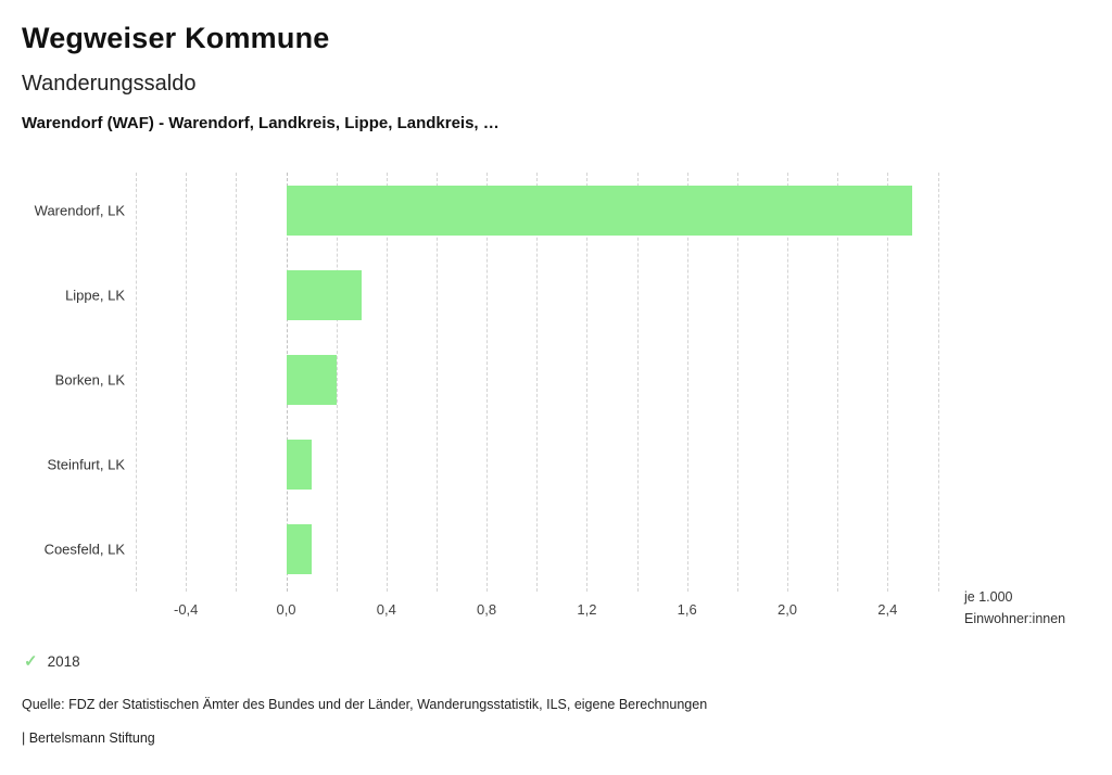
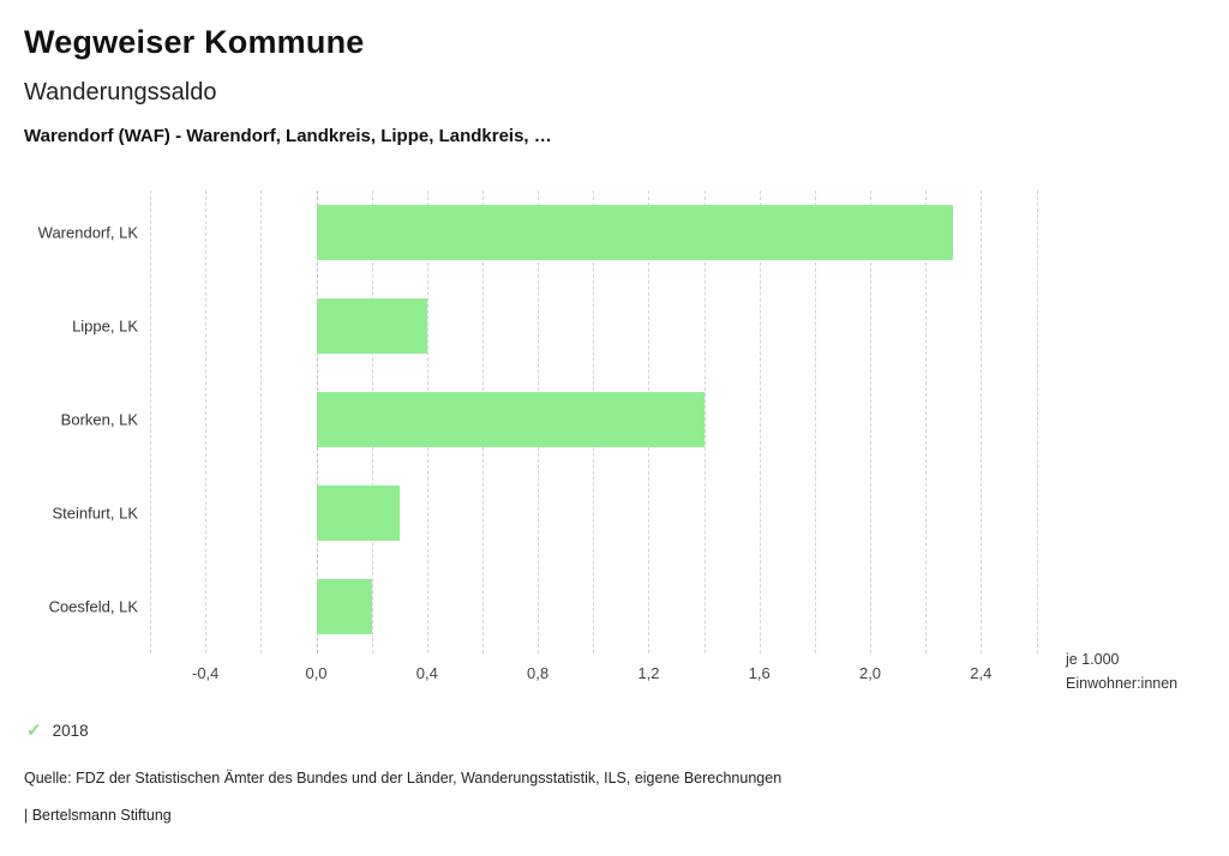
Warendorf, LK: 2,5 -> 2,3
Lippe, LK: 0,3 -> 0,4
Borken, LK: 0,2 -> 1,4
Steinfurt, LK: 0,1 -> 0,3
Coesfeld, LK: 0,1 -> 0,2
